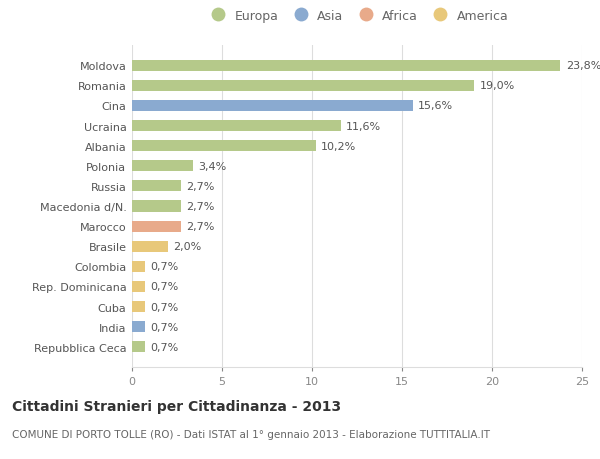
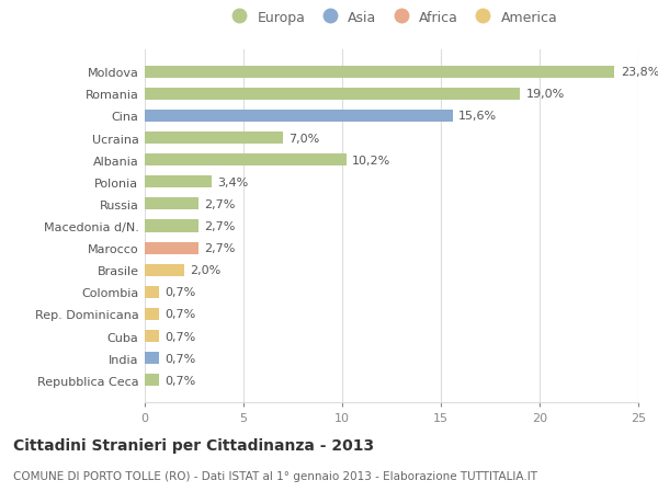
Ucraina: 11,6% -> 7,0%
